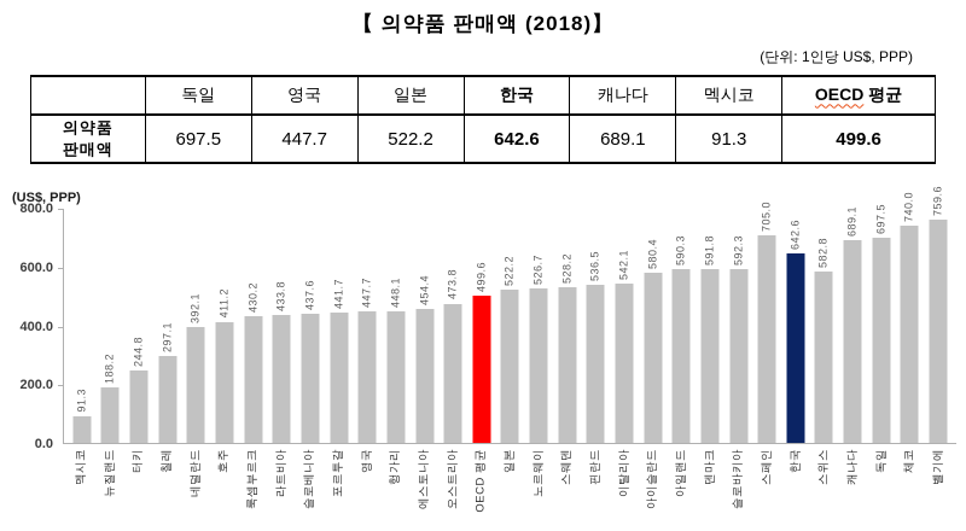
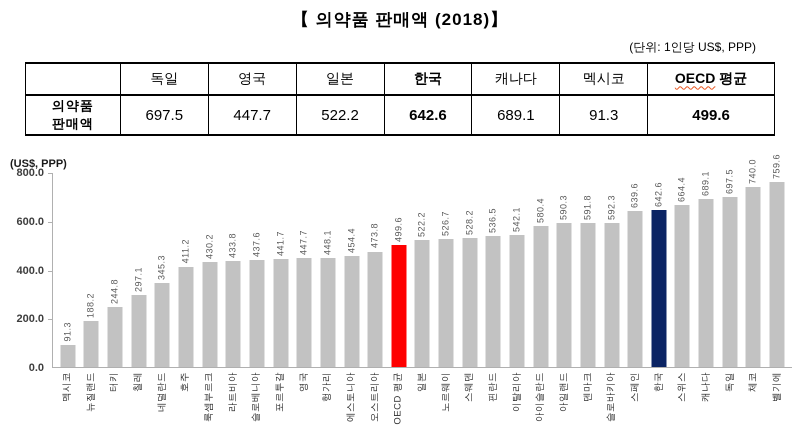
네덜란드: 392.1 -> 345.3
스페인: 705.0 -> 639.6
스위스: 582.8 -> 664.4
